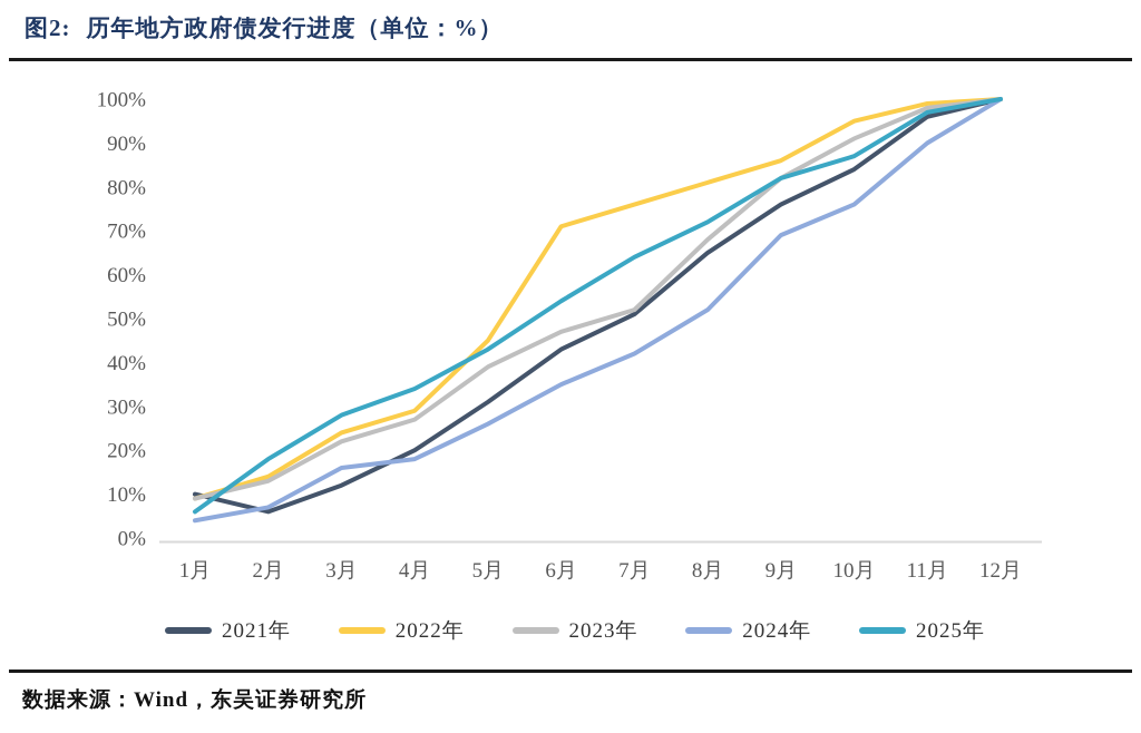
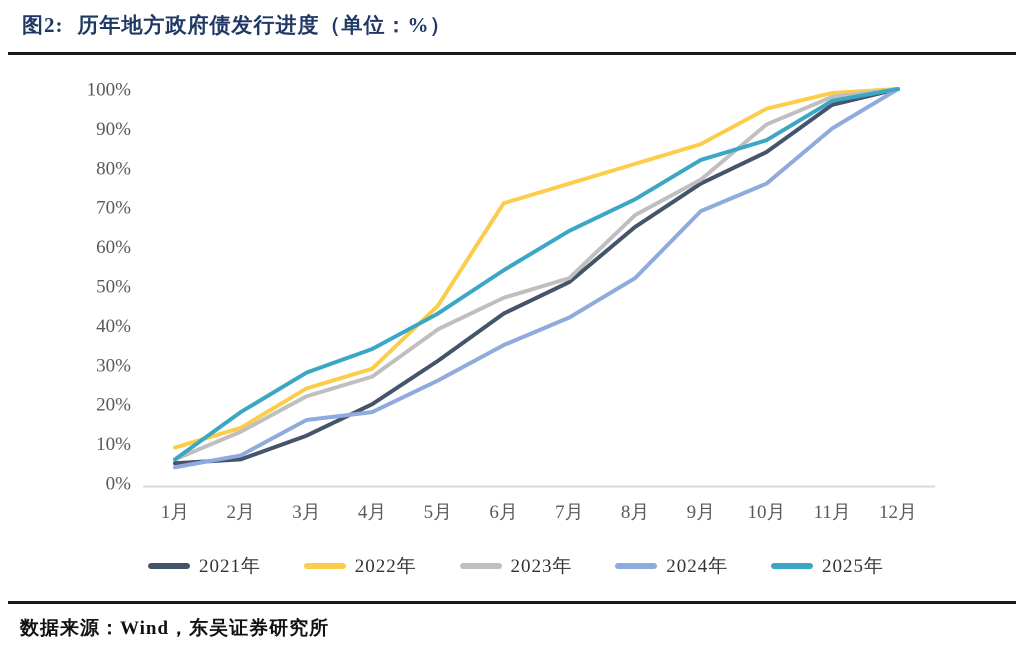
2021年/1月: 10% -> 5%
2023年/1月: 9% -> 6%
2023年/9月: 82% -> 77%
